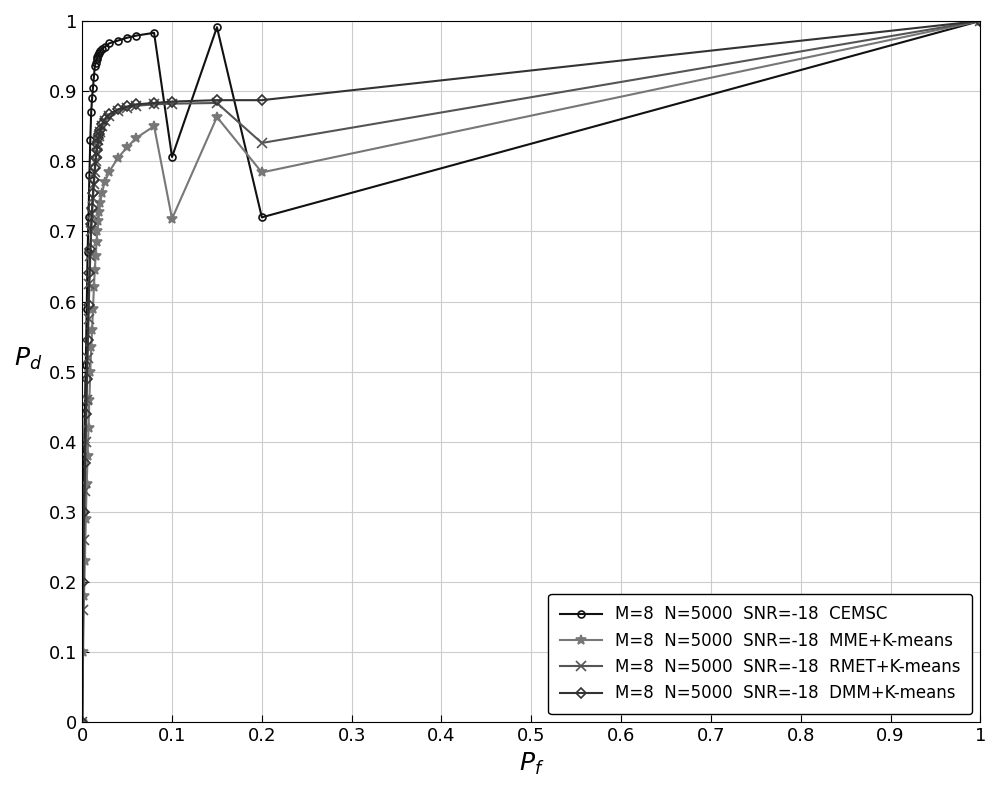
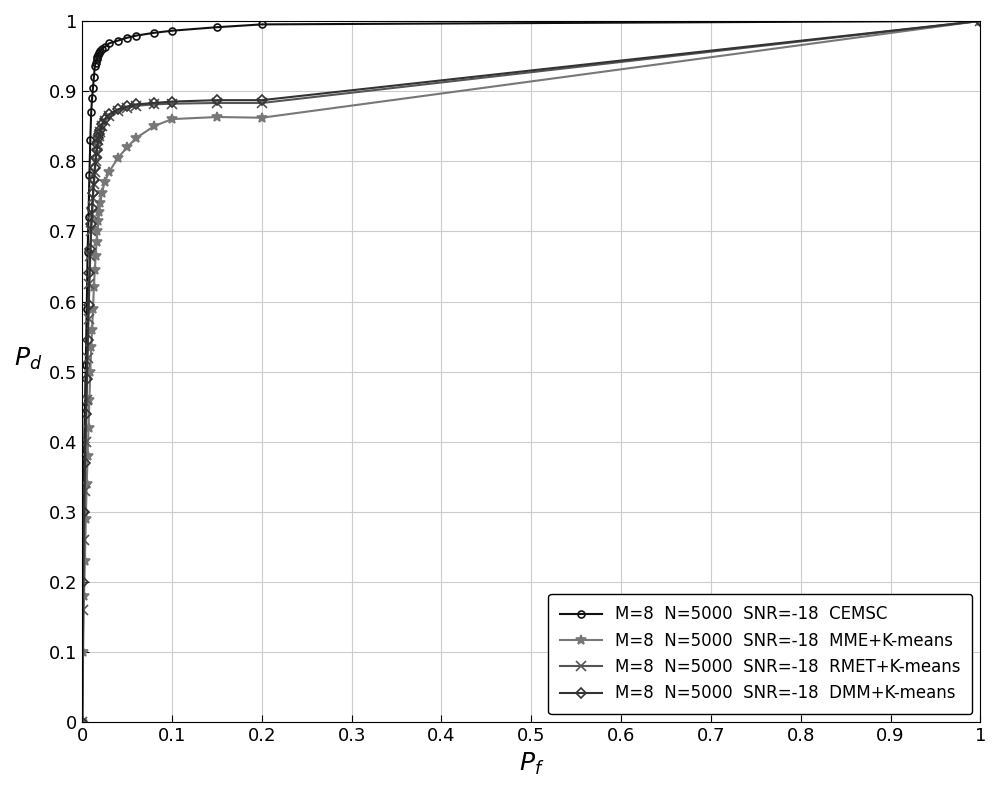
M=8 N=5000 SNR=-18 CEMSC/0.1: 0.806 -> 0.986
M=8 N=5000 SNR=-18 MME+K-means/0.1: 0.718 -> 0.860
M=8 N=5000 SNR=-18 CEMSC/0.2: 0.720 -> 0.995
M=8 N=5000 SNR=-18 MME+K-means/0.2: 0.784 -> 0.862
M=8 N=5000 SNR=-18 RMET+K-means/0.2: 0.826 -> 0.883
